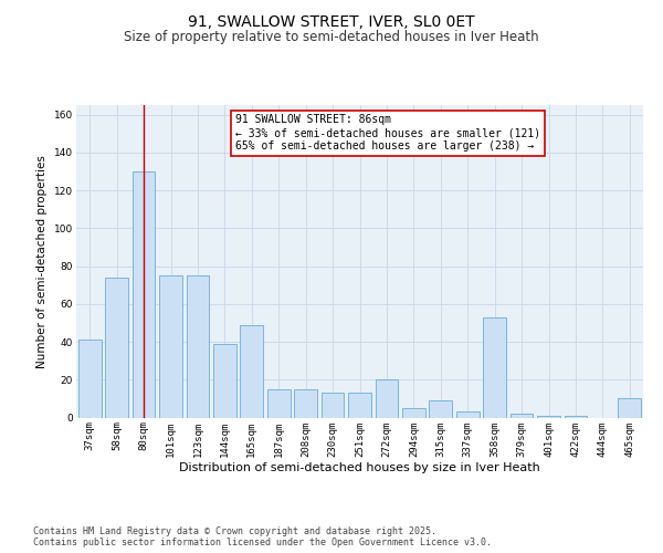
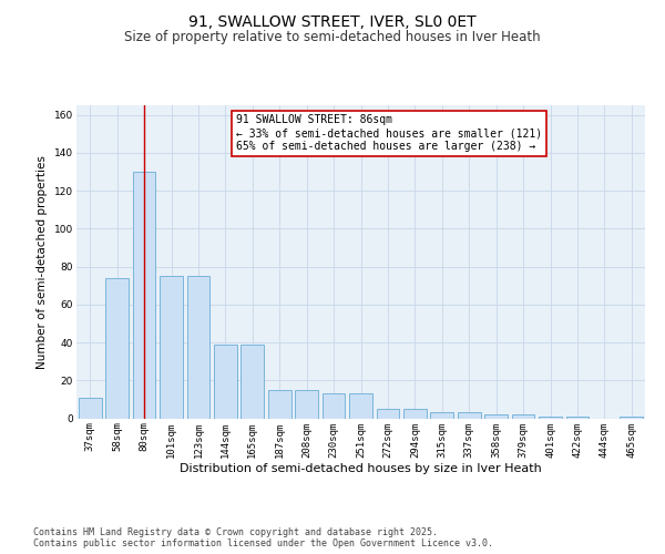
37sqm: 41 -> 11
165sqm: 49 -> 39
272sqm: 20 -> 5
315sqm: 9 -> 3
358sqm: 53 -> 2
465sqm: 10 -> 1
